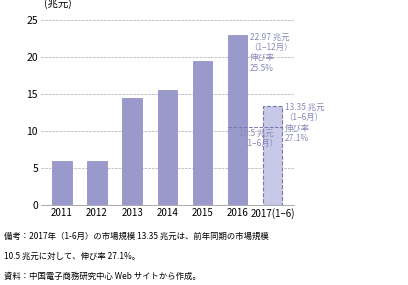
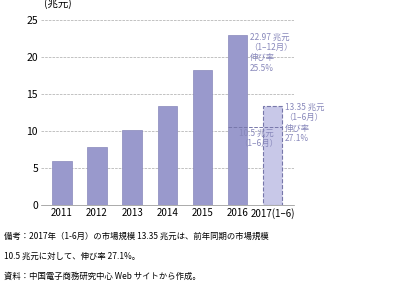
2012: 6.0 -> 7.8
2013: 14.4 -> 10.2
2014: 15.6 -> 13.4
2015: 19.4 -> 18.2
